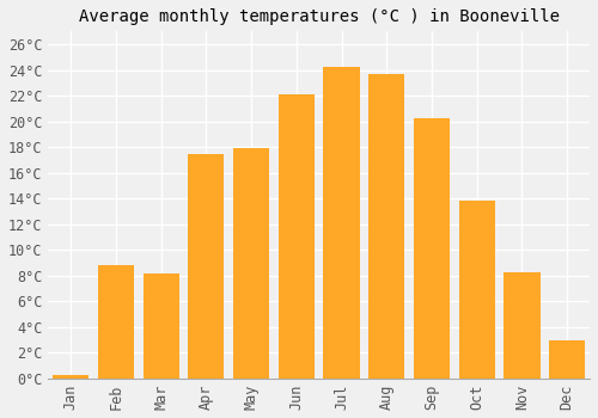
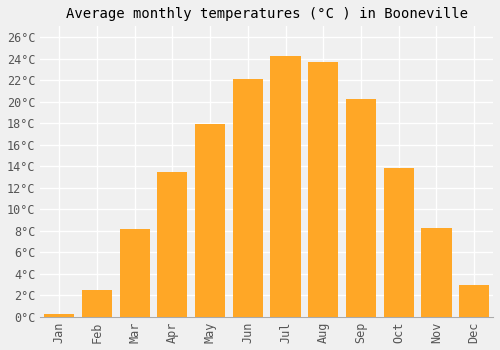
Feb: 8.8°C -> 2.5°C
Apr: 17.5°C -> 13.5°C
